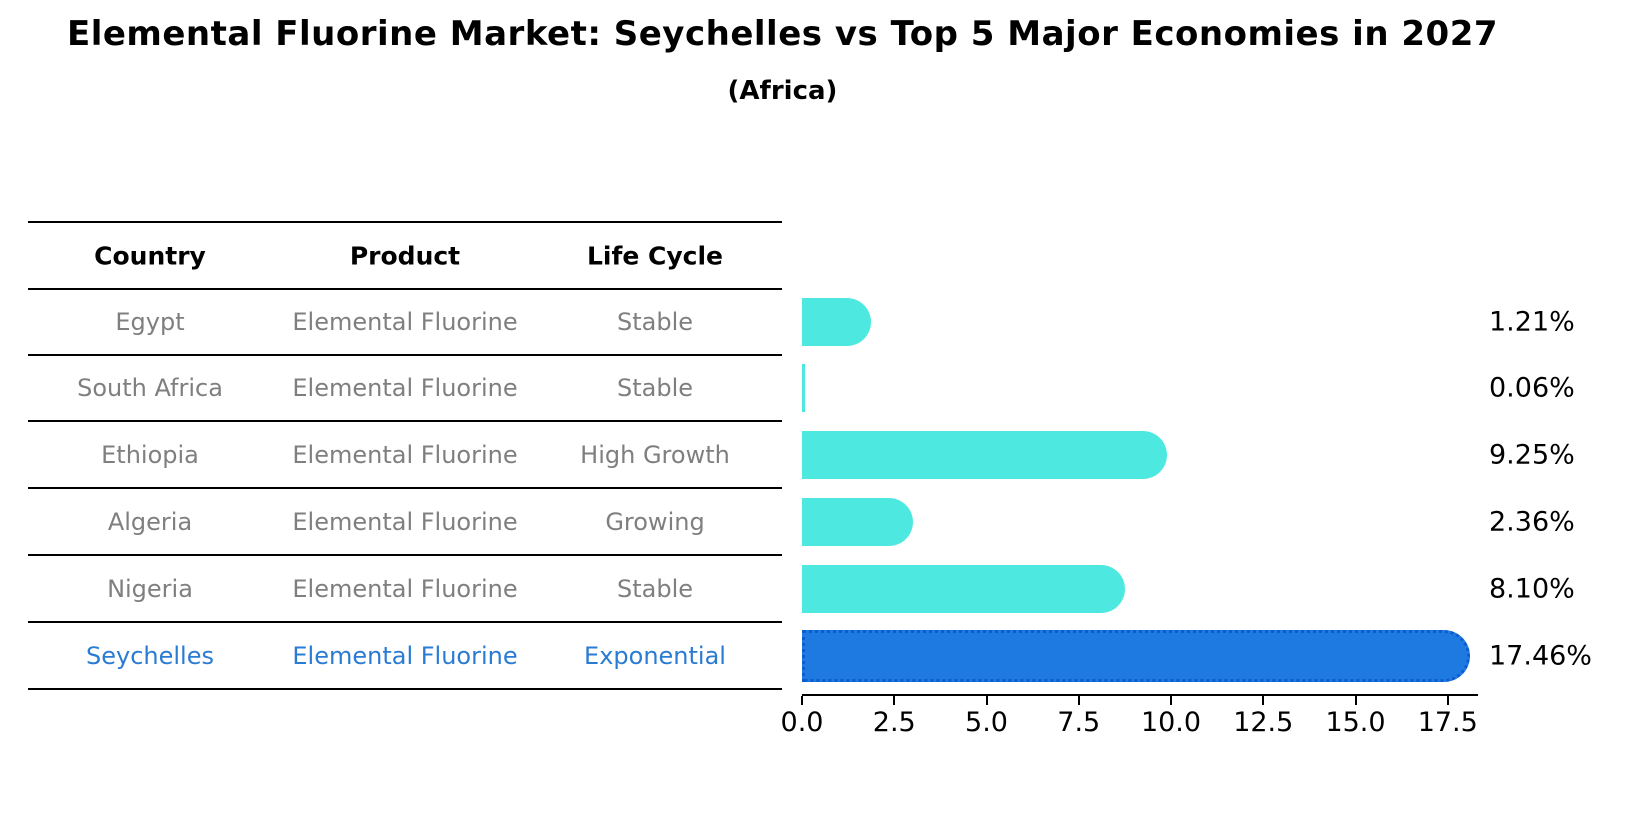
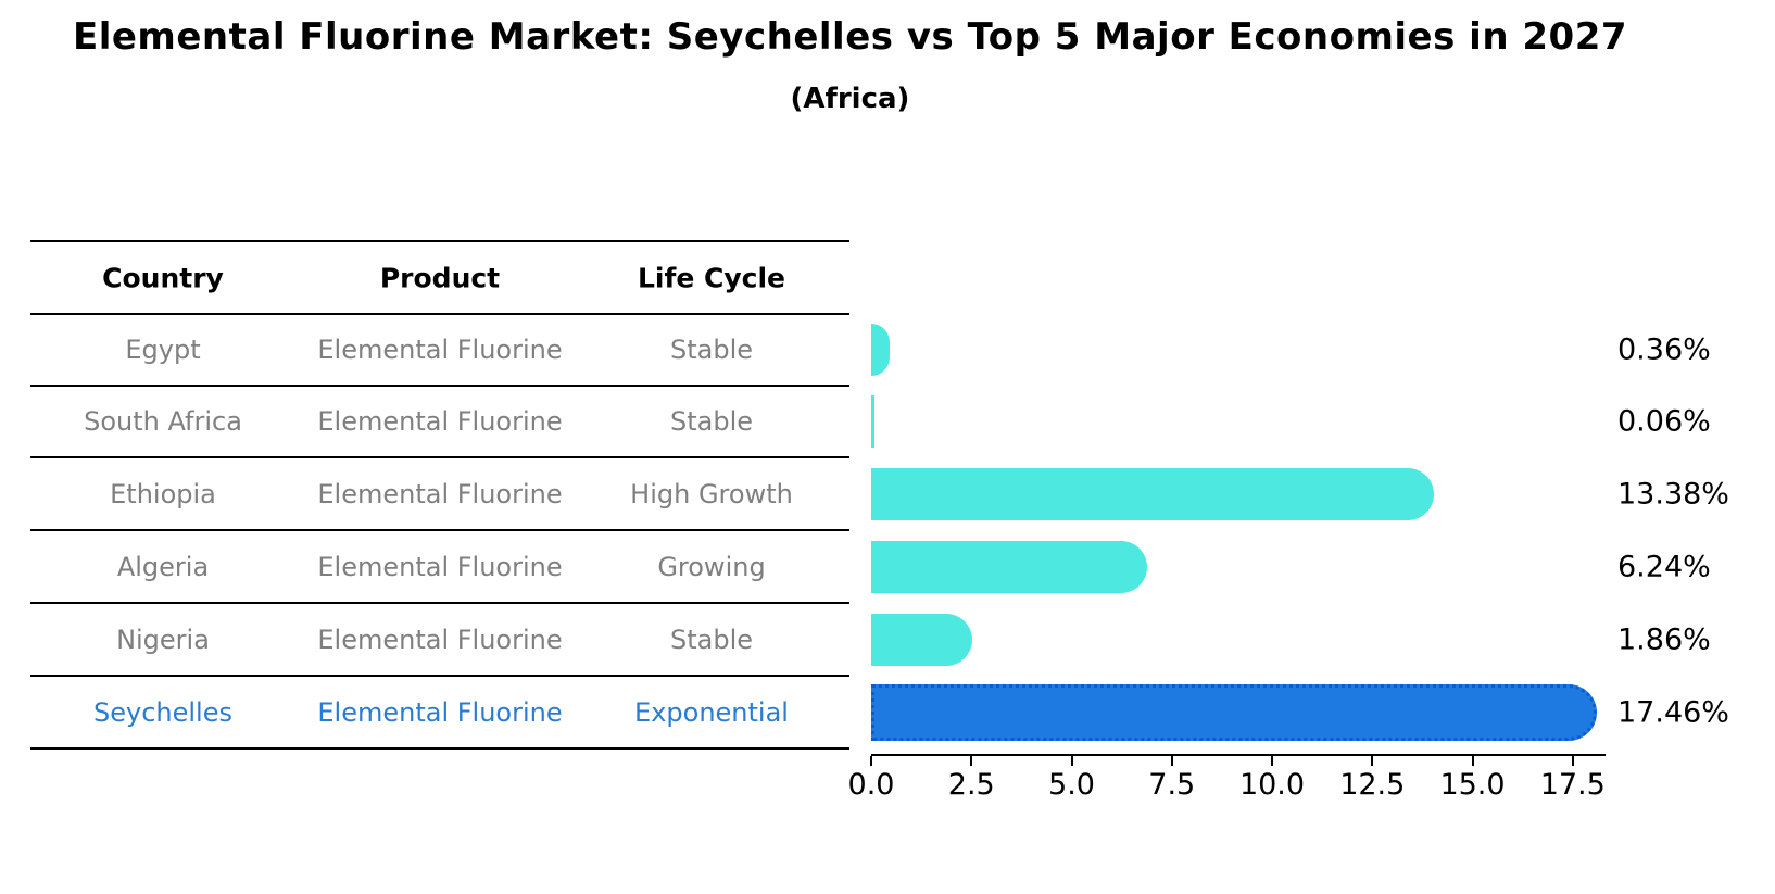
Egypt: 1.21% -> 0.36%
Ethiopia: 9.25% -> 13.38%
Algeria: 2.36% -> 6.24%
Nigeria: 8.10% -> 1.86%
